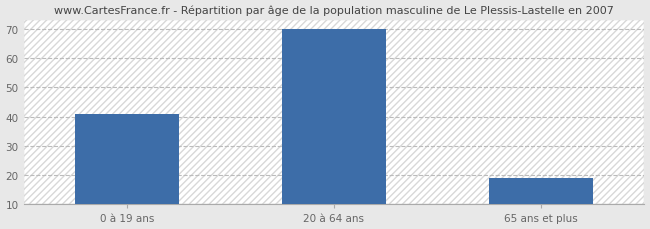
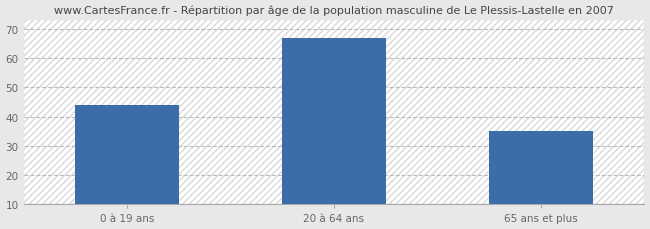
0 à 19 ans: 41 -> 44
20 à 64 ans: 70 -> 67
65 ans et plus: 19 -> 35
